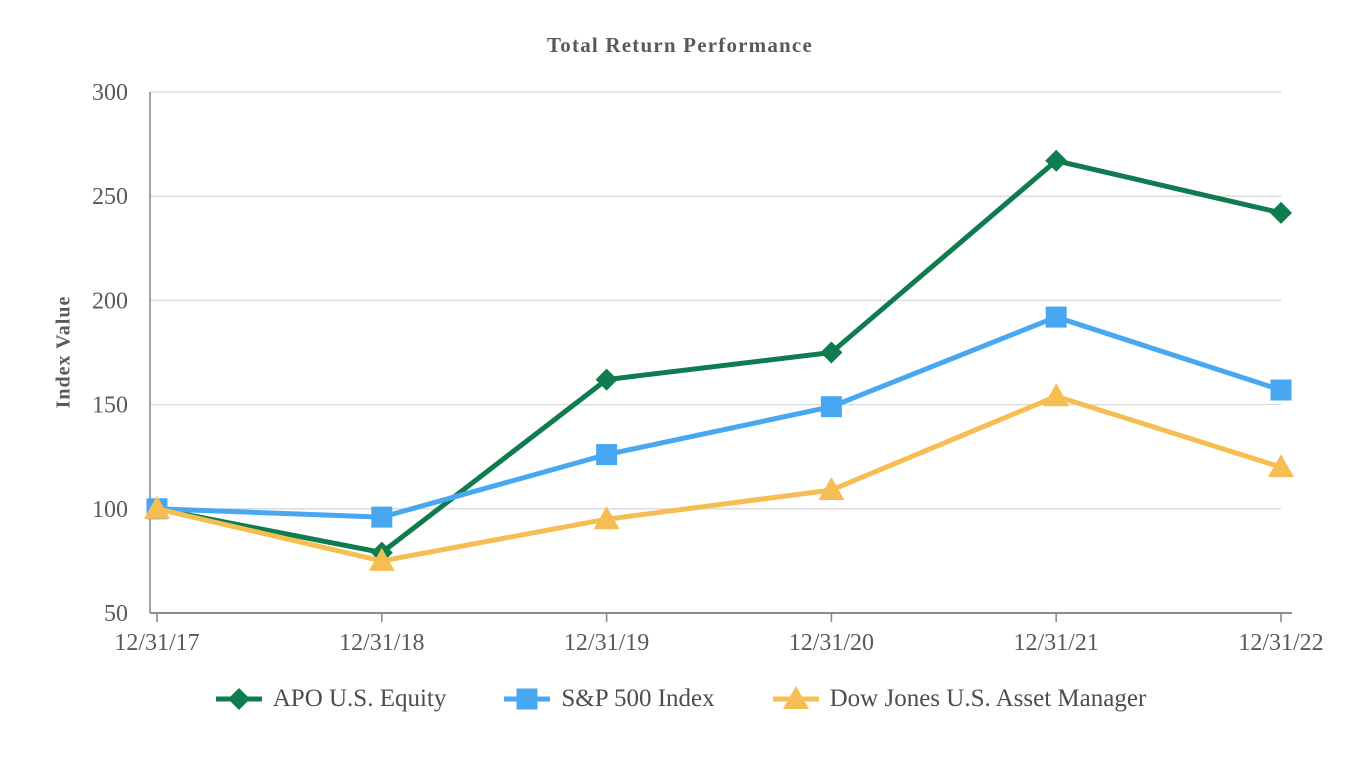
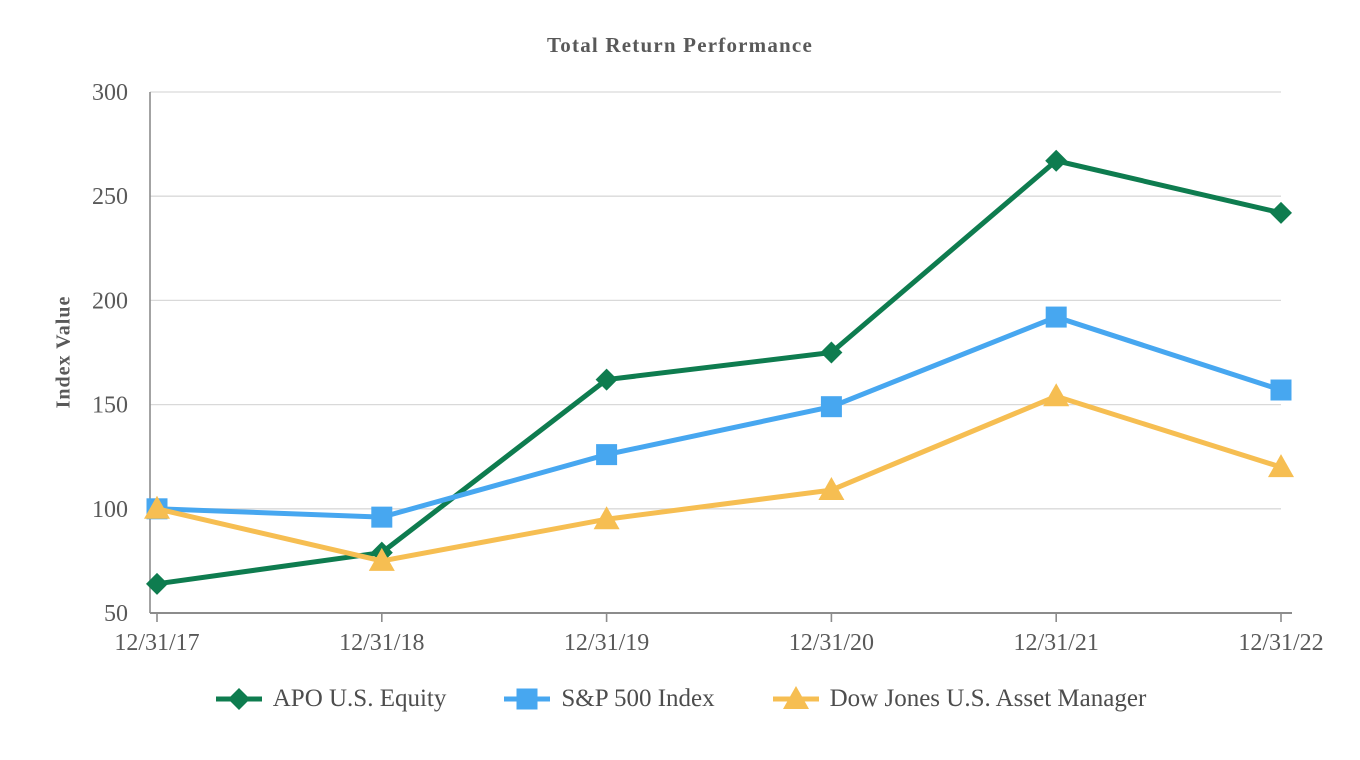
APO U.S. Equity/12/31/17: 100 -> 64
